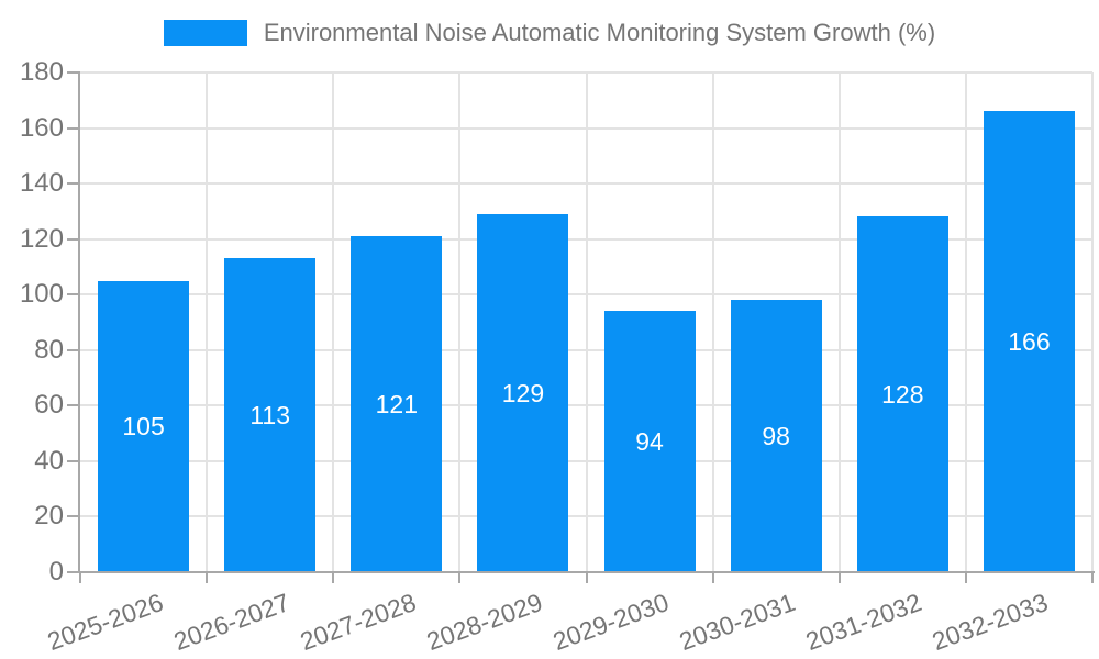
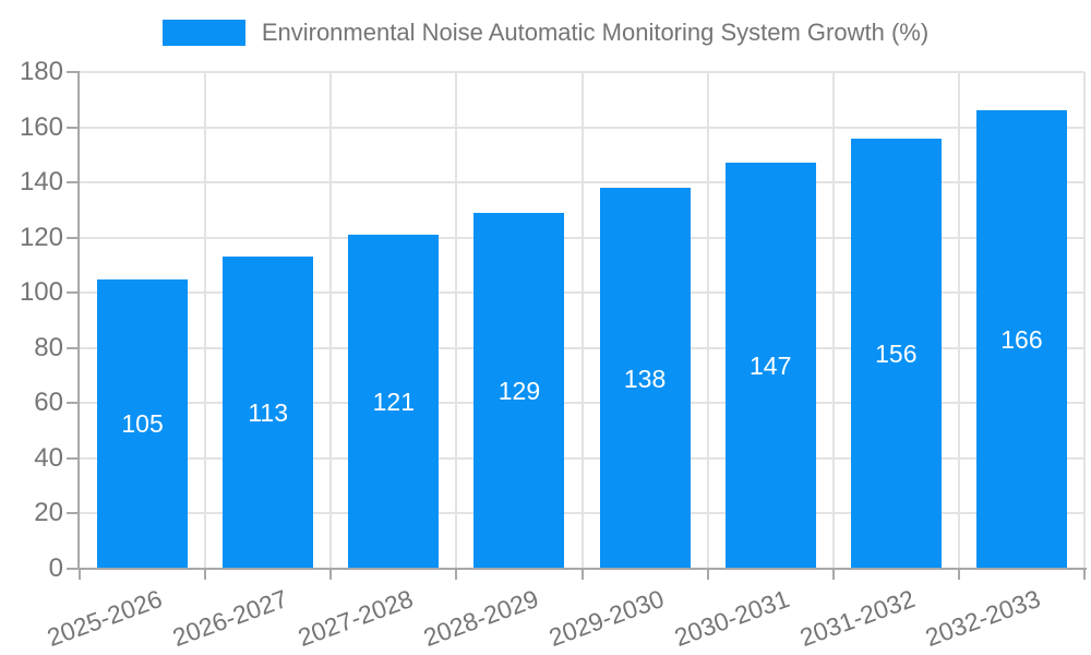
2029-2030: 94 -> 138
2030-2031: 98 -> 147
2031-2032: 128 -> 156
